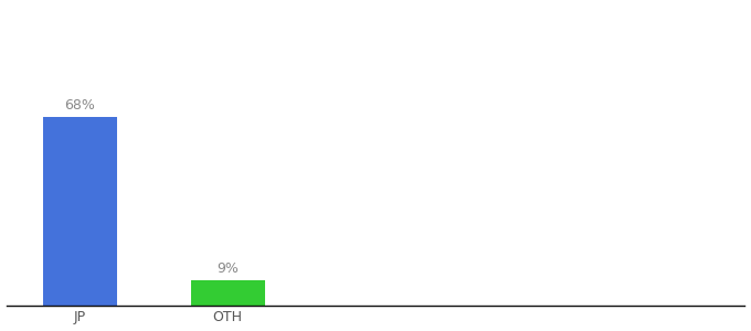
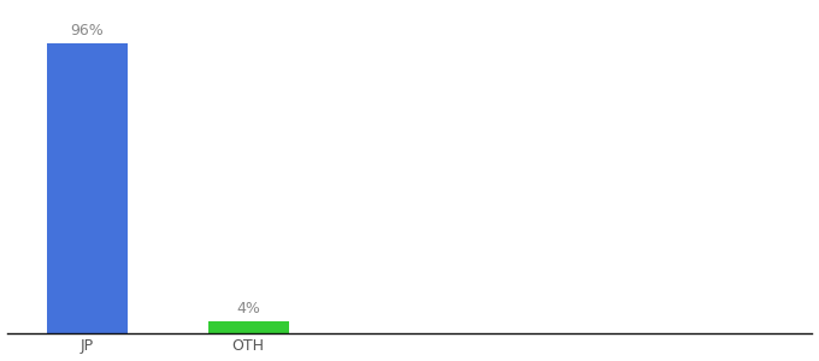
JP: 68% -> 96%
OTH: 9% -> 4%
